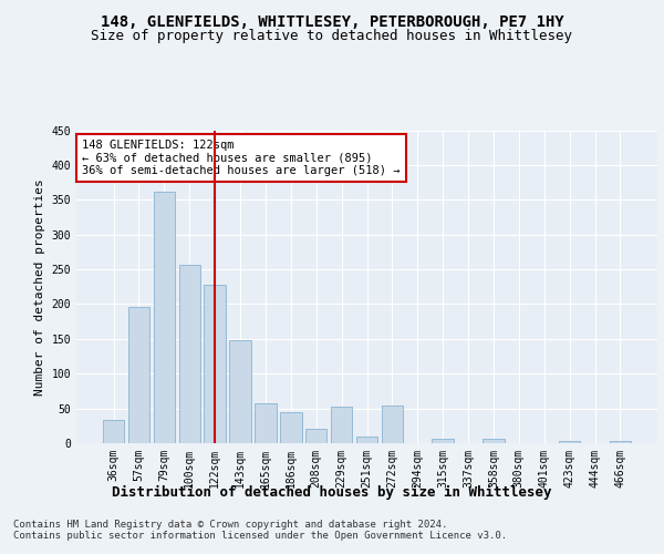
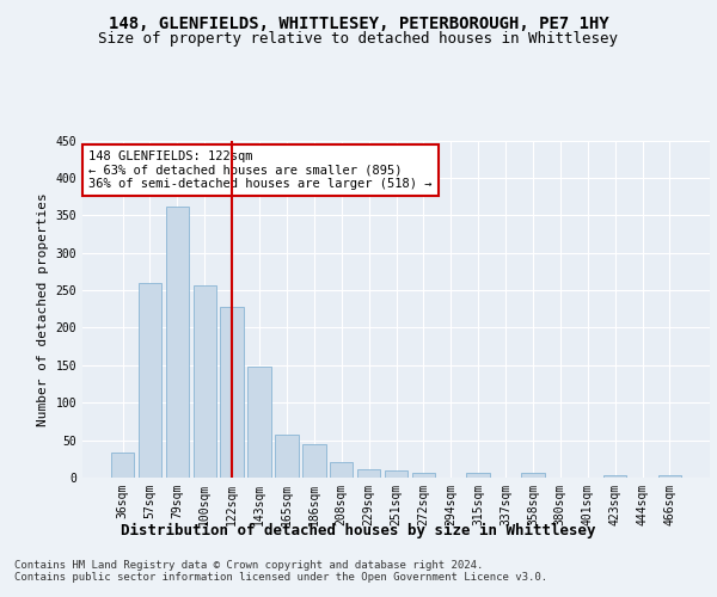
57sqm: 196 -> 260
229sqm: 52 -> 11
272sqm: 54 -> 7
